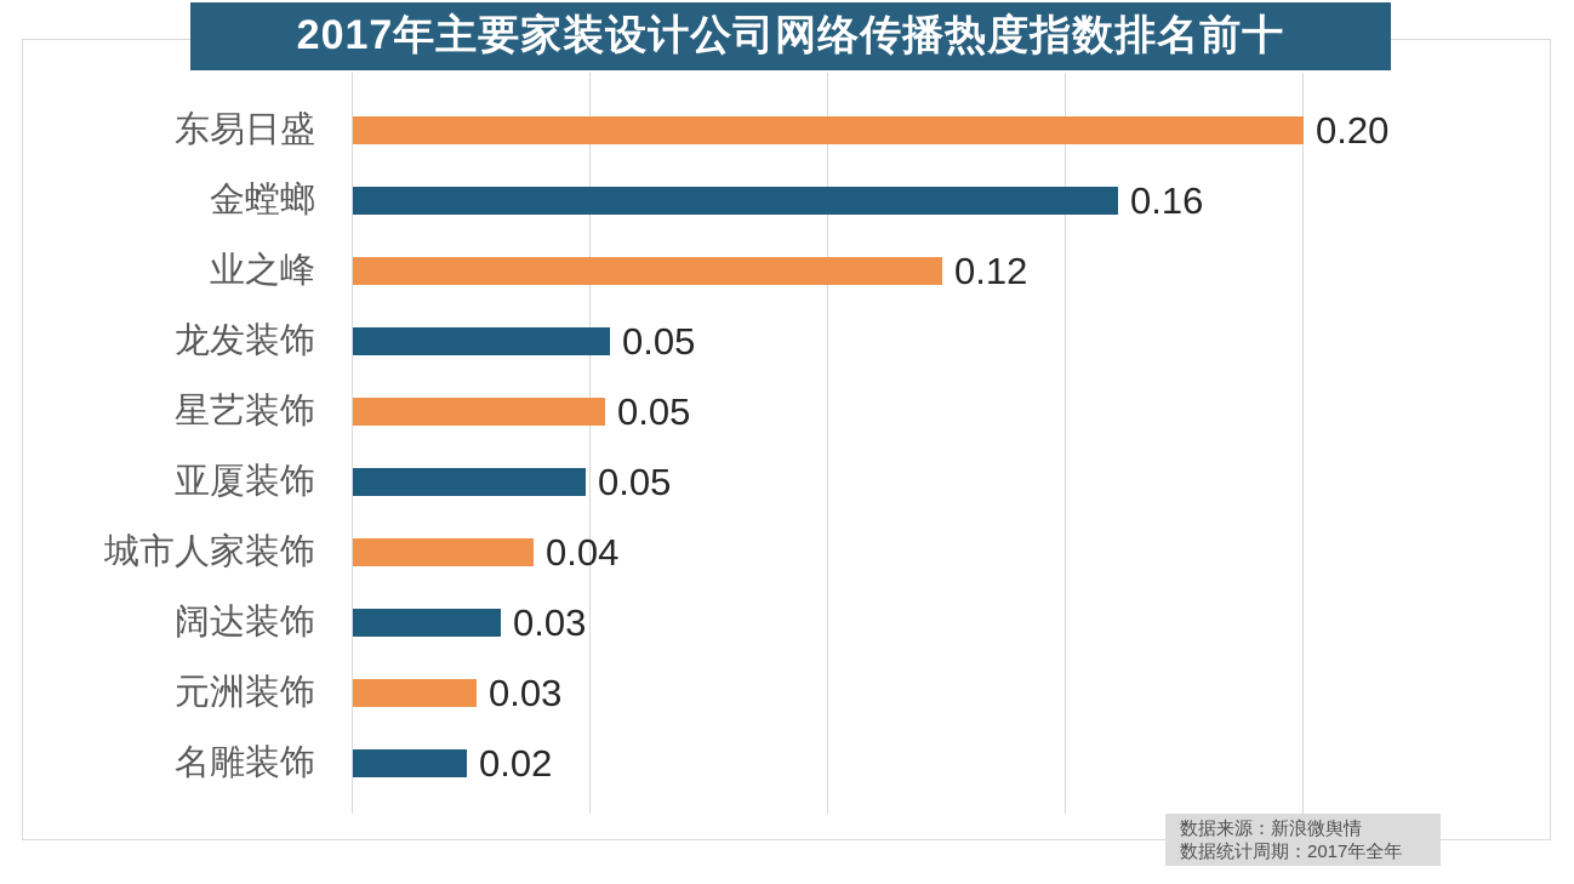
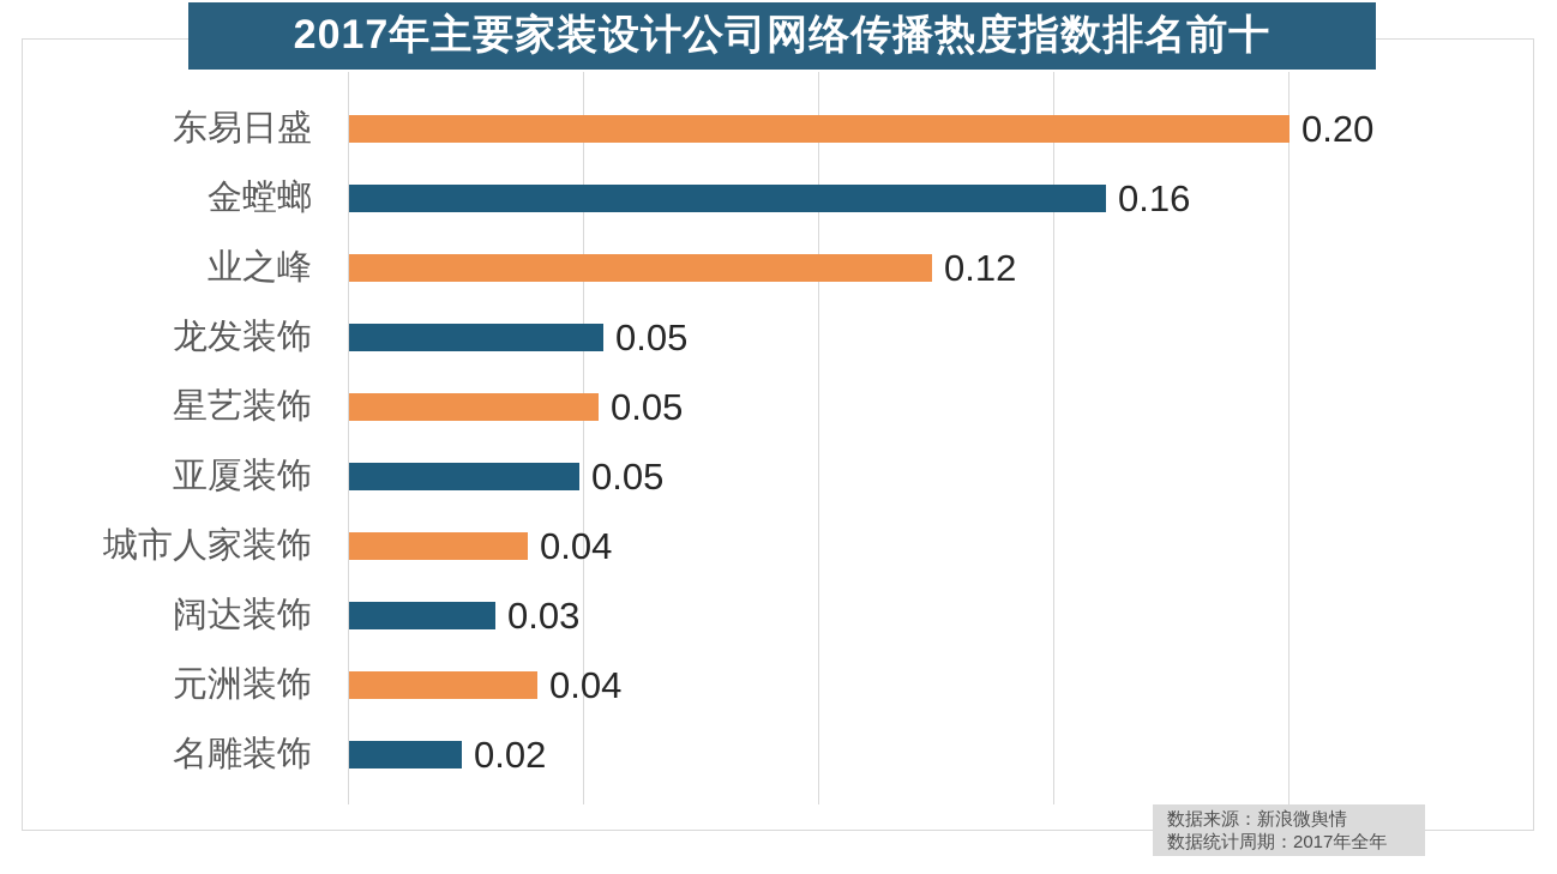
元洲装饰: 0.03 -> 0.04
